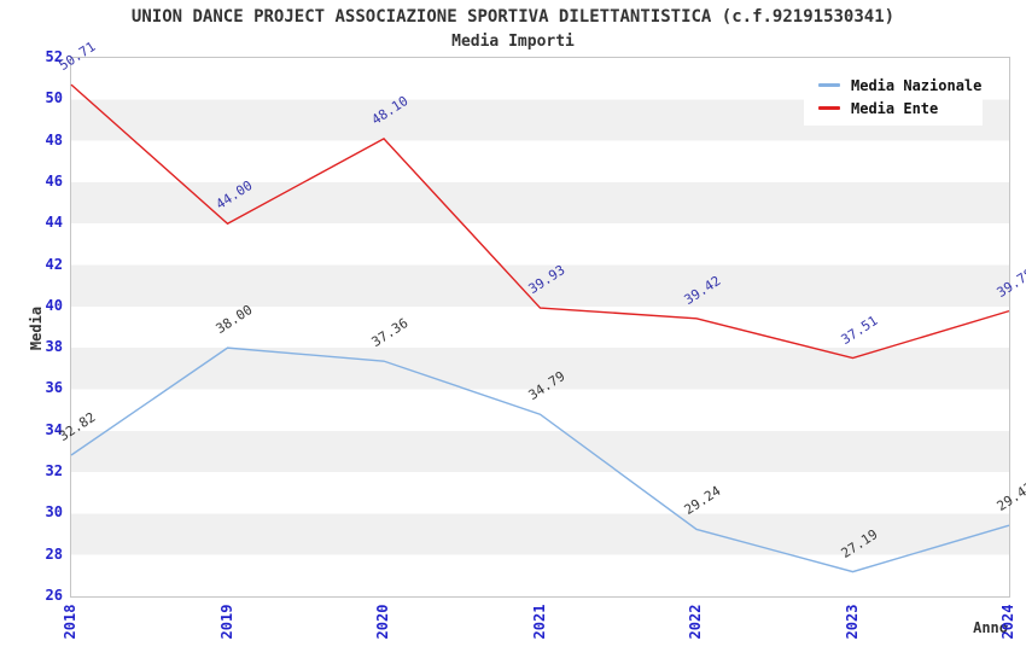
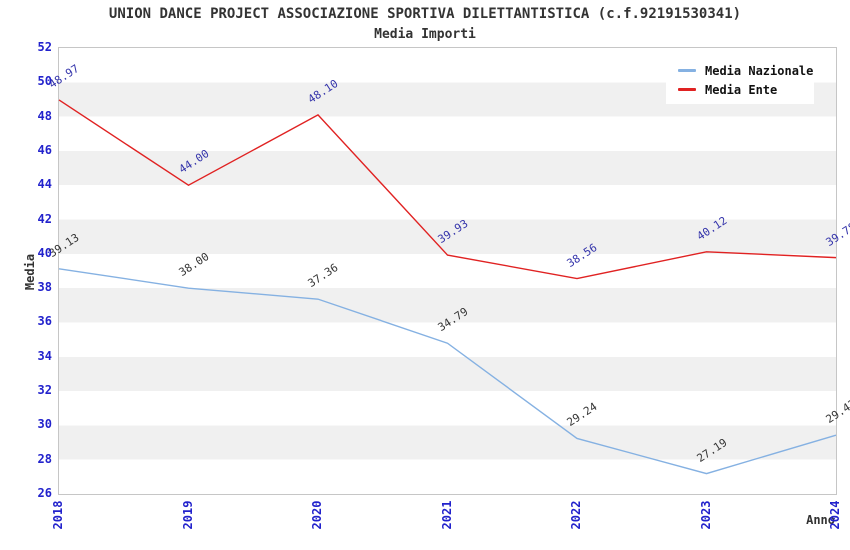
Media Nazionale/2018: 32.82 -> 39.13
Media Ente/2018: 50.71 -> 48.97
Media Ente/2022: 39.42 -> 38.56
Media Ente/2023: 37.51 -> 40.12
